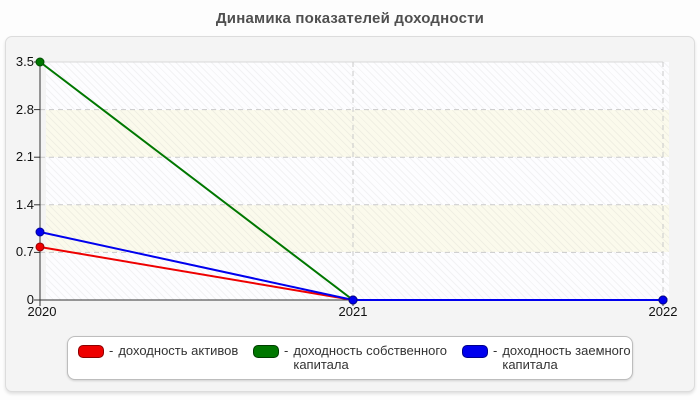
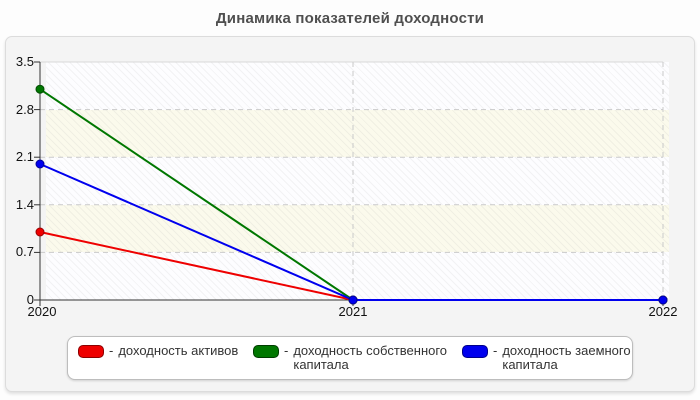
доходность активов/2020: 0.8 -> 1.0
доходность собственного капитала/2020: 3.5 -> 3.1
доходность заемного капитала/2020: 1 -> 2
